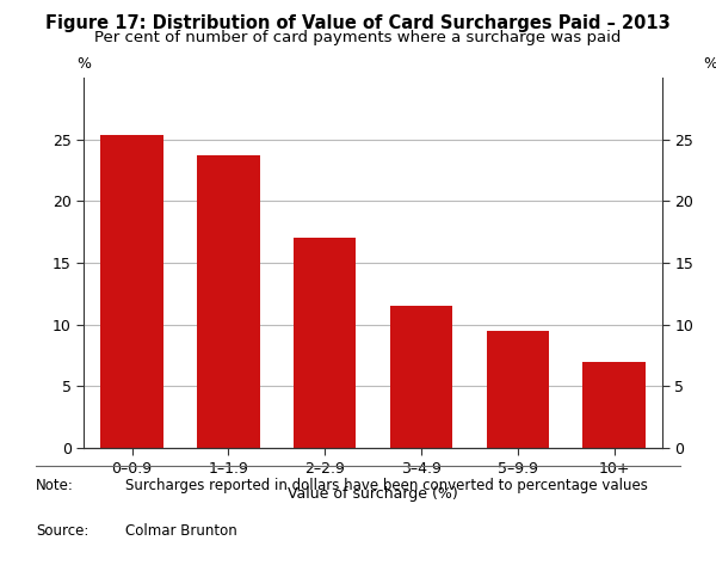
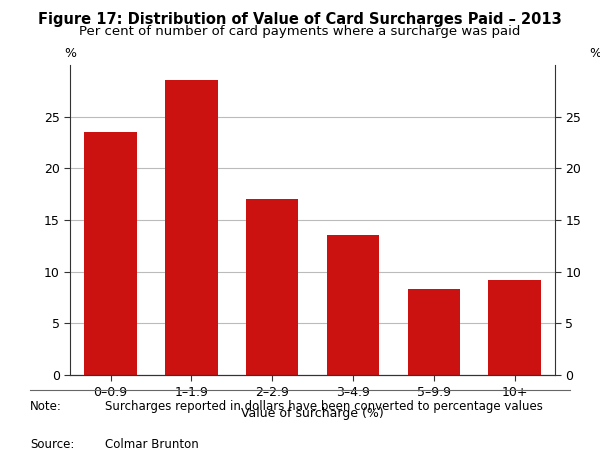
0–0.9: 25.3 -> 23.5
1–1.9: 23.7 -> 28.5
3–4.9: 11.5 -> 13.5
5–9.9: 9.5 -> 8.3
10+: 7.0 -> 9.2
